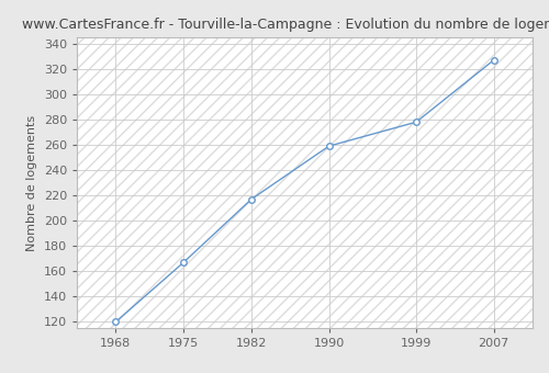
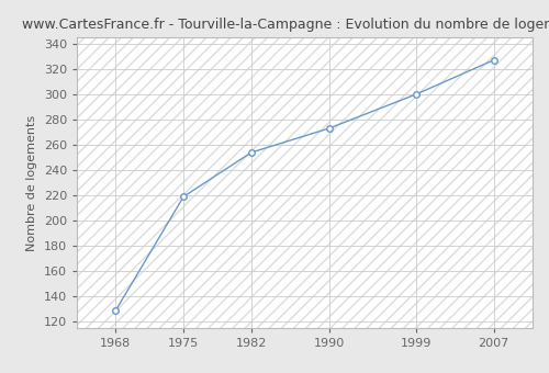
1968: 120 -> 129
1975: 167 -> 219
1982: 217 -> 254
1990: 259 -> 273
1999: 278 -> 300
